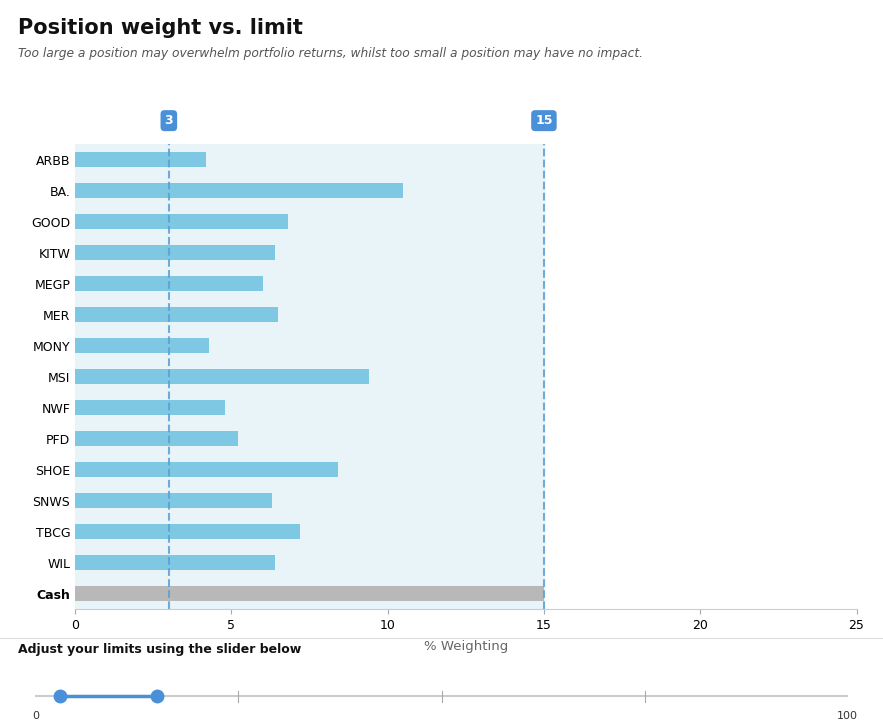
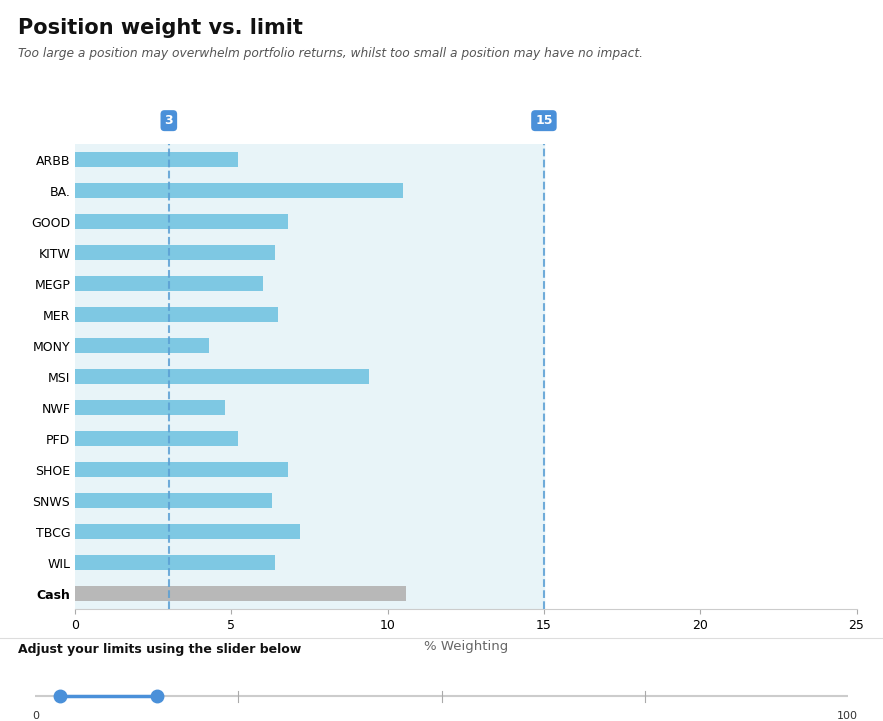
ARBB: 4.2 -> 5.2
SHOE: 8.4 -> 6.8
Cash: 15.0 -> 10.6
